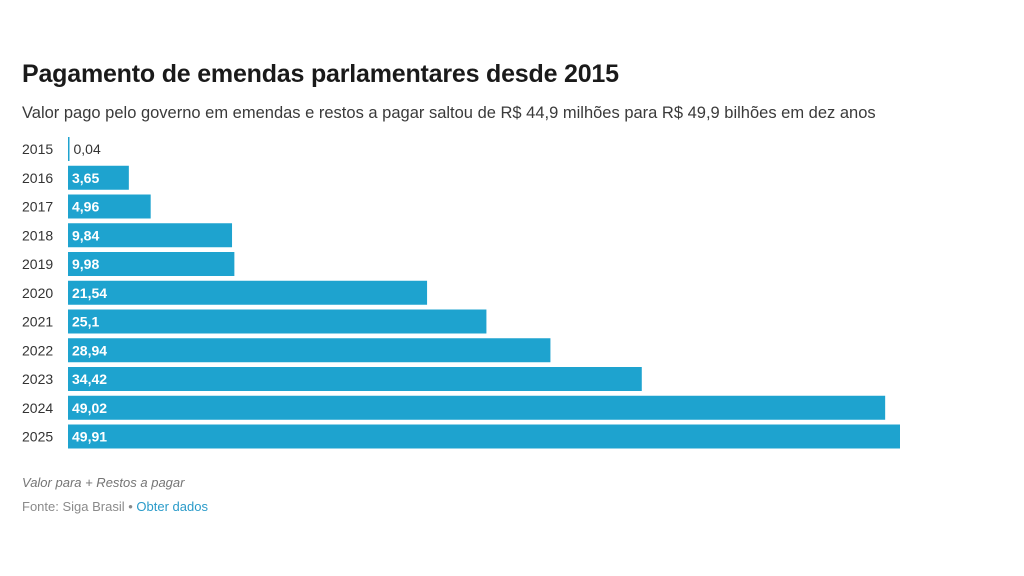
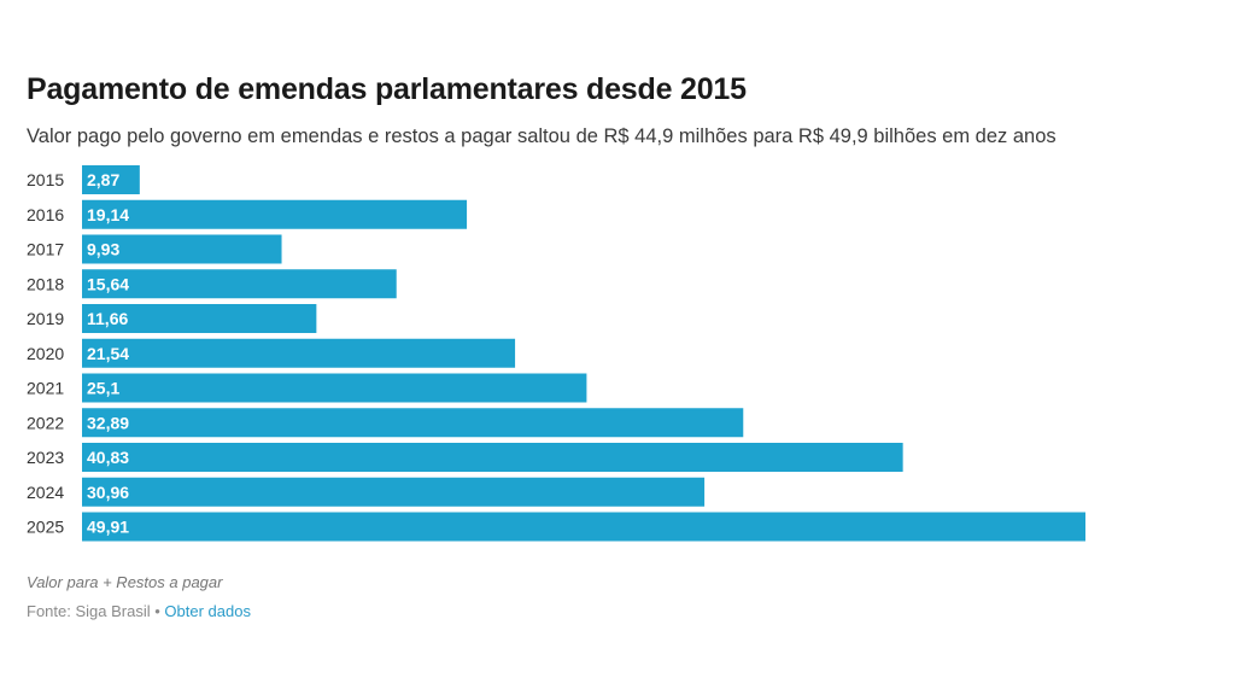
2015: 0,04 -> 2,87
2016: 3,65 -> 19,14
2017: 4,96 -> 9,93
2018: 9,84 -> 15,64
2019: 9,98 -> 11,66
2022: 28,94 -> 32,89
2023: 34,42 -> 40,83
2024: 49,02 -> 30,96
